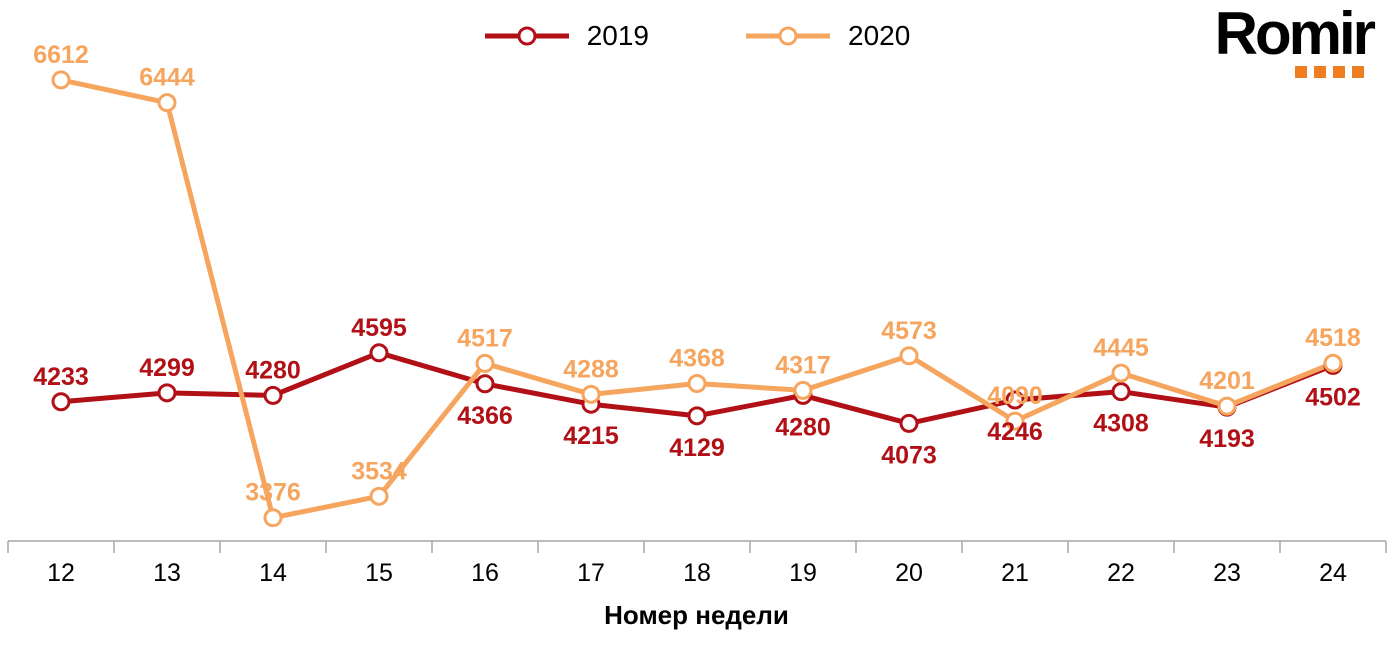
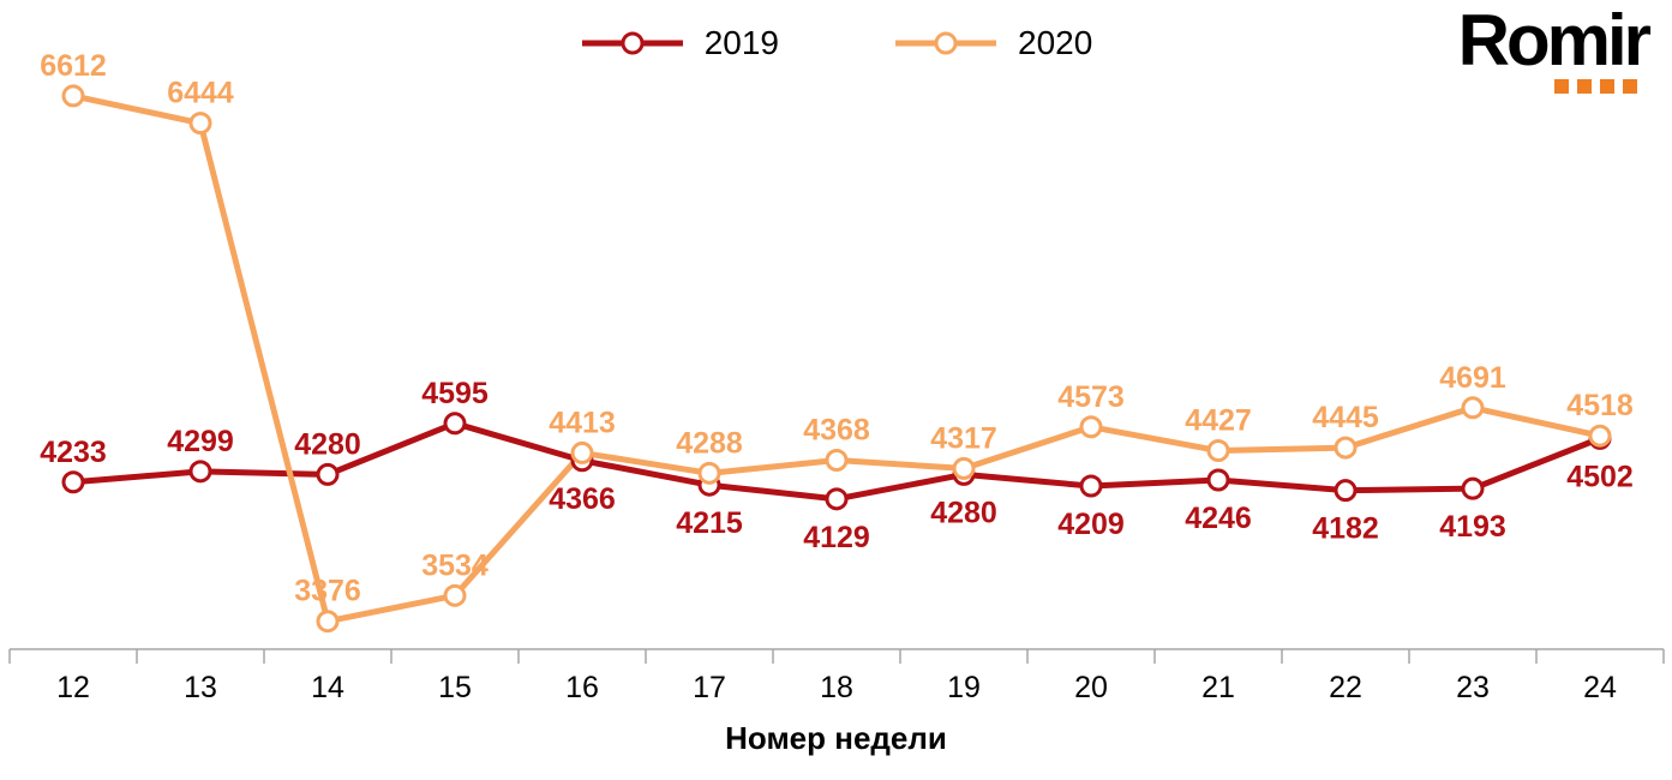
2020/16: 4517 -> 4413
2019/20: 4073 -> 4209
2020/21: 4090 -> 4427
2019/22: 4308 -> 4182
2020/23: 4201 -> 4691
